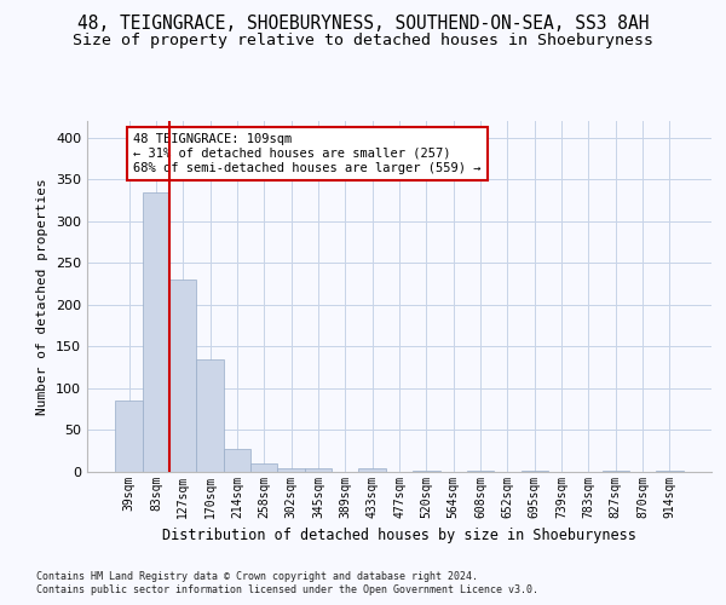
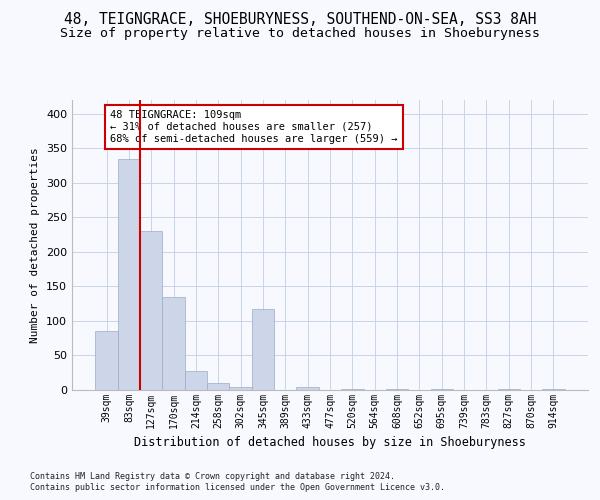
345sqm: 5 -> 118
